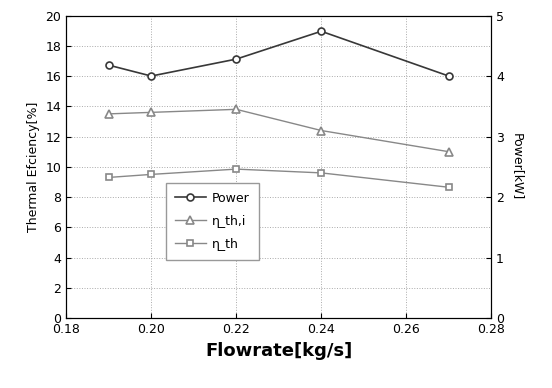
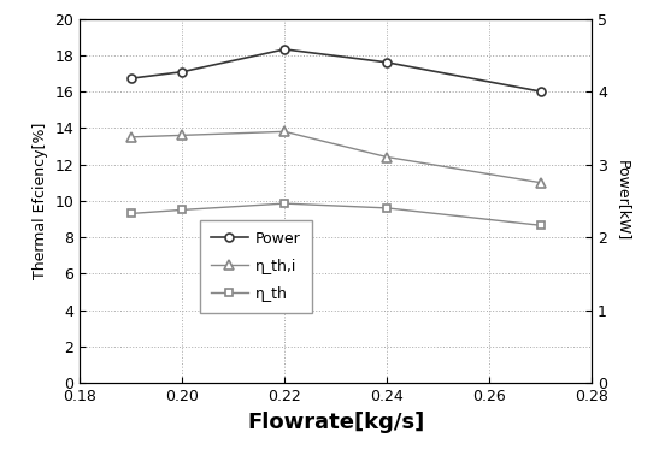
Power/0.20: 4.00 -> 4.27
Power/0.22: 4.28 -> 4.58
Power/0.24: 4.74 -> 4.40
